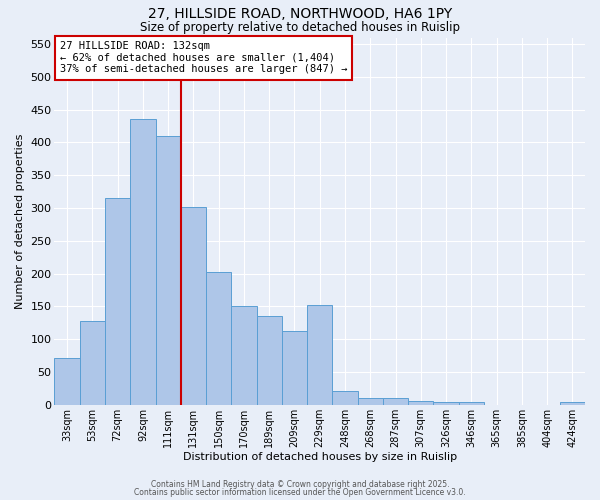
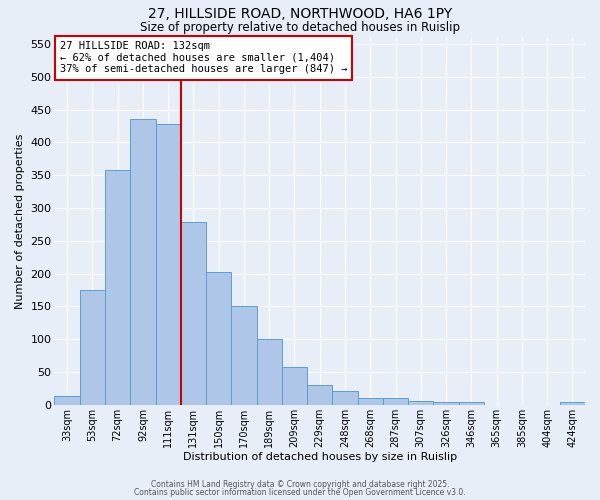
33sqm: 72 -> 13
53sqm: 128 -> 175
72sqm: 316 -> 358
111sqm: 410 -> 428
131sqm: 302 -> 278
189sqm: 136 -> 100
209sqm: 112 -> 58
229sqm: 152 -> 30
